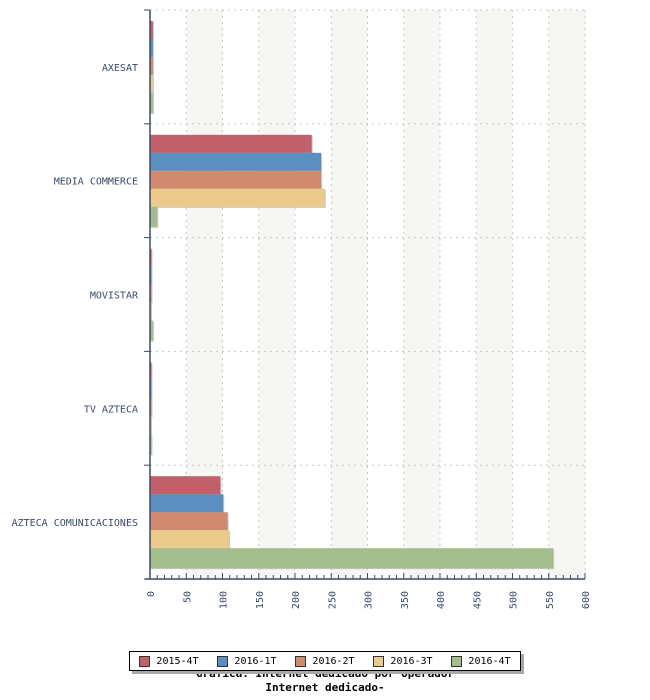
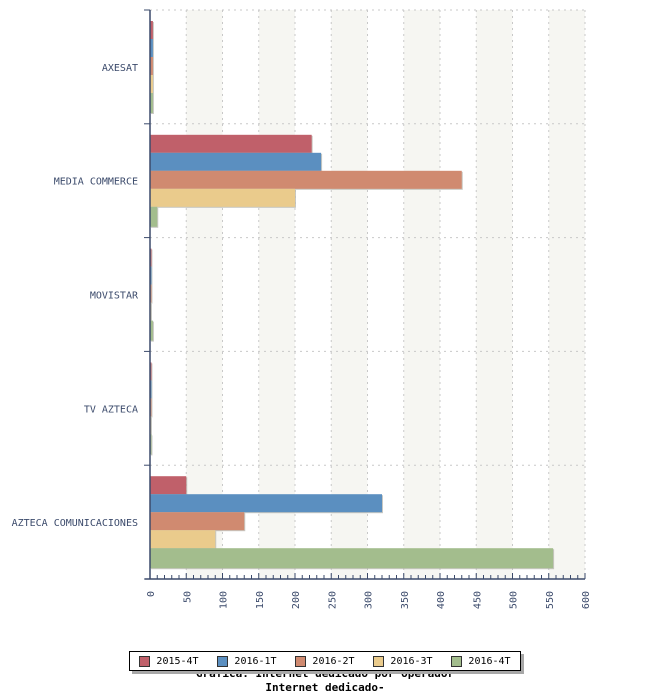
2016-2T/MEDIA COMMERCE: 240 -> 430
2016-3T/MEDIA COMMERCE: 240 -> 200
2015-4T/AZTECA COMUNICACIONES: 100 -> 50
2016-1T/AZTECA COMUNICACIONES: 100 -> 320
2016-2T/AZTECA COMUNICACIONES: 110 -> 130
2016-3T/AZTECA COMUNICACIONES: 110 -> 90
